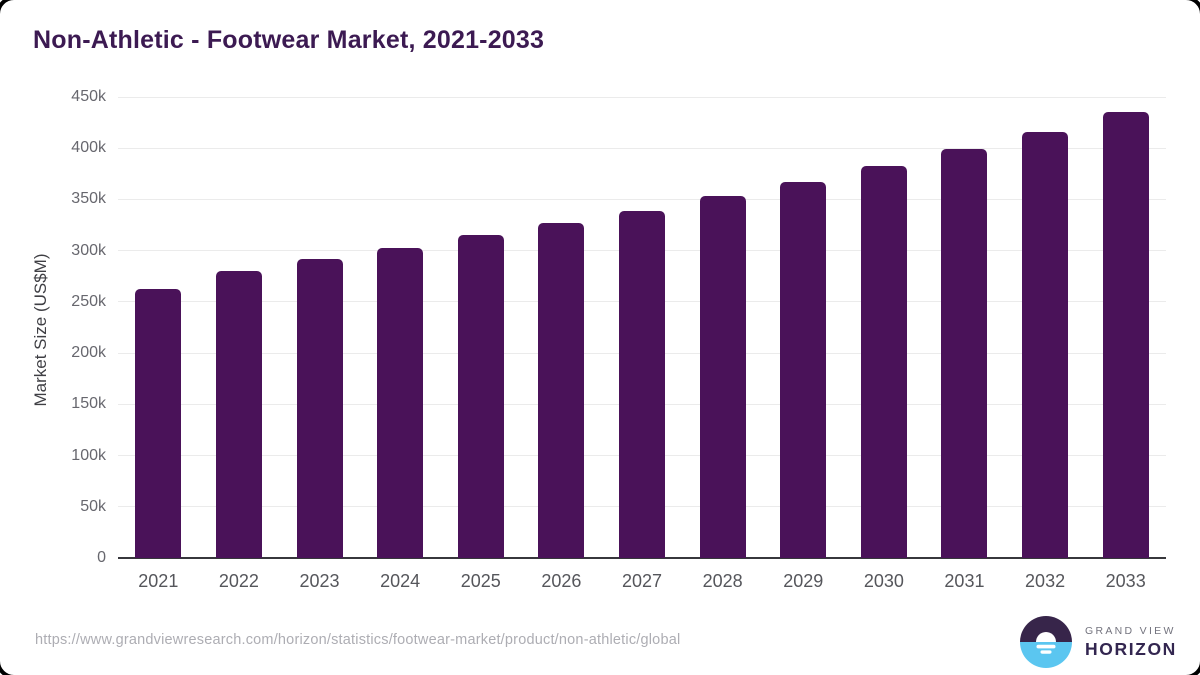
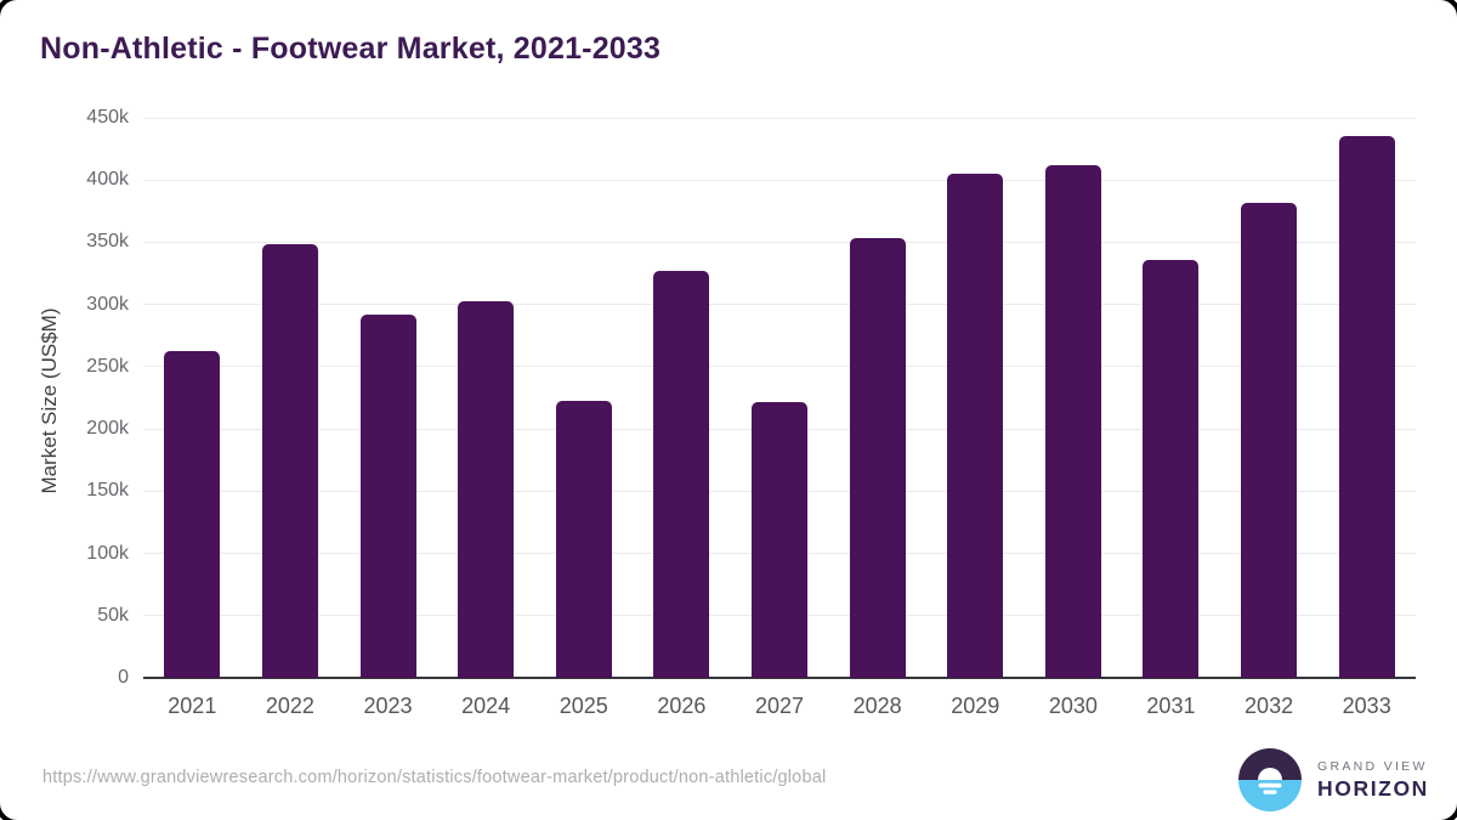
2022: 280k -> 348k
2025: 315k -> 223k
2027: 339k -> 222k
2029: 367k -> 405k
2030: 383k -> 412k
2031: 399k -> 336k
2032: 416k -> 382k
